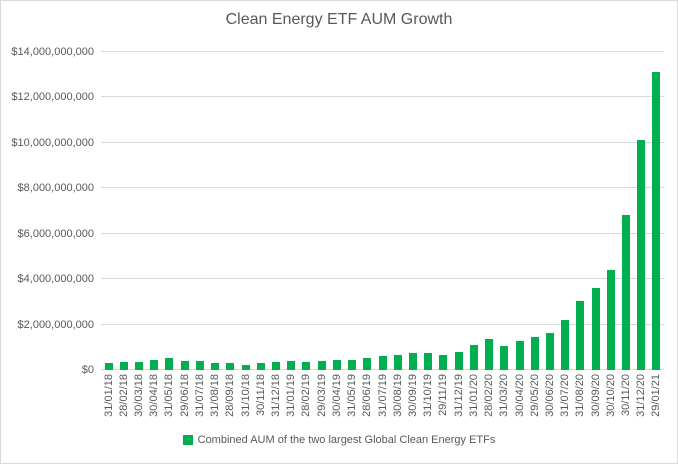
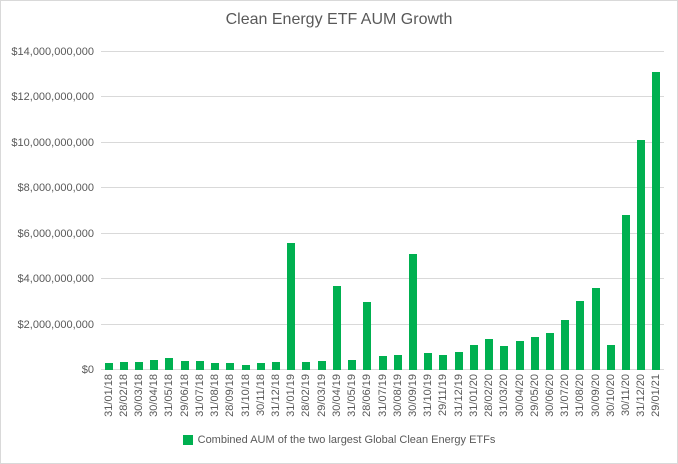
31/01/19: $400000000 -> $5600000000
30/04/19: $400000000 -> $3700000000
28/06/19: $500000000 -> $3000000000
30/09/19: $800000000 -> $5100000000
30/10/20: $4400000000 -> $1100000000
